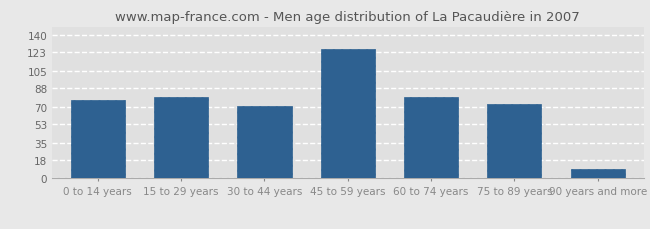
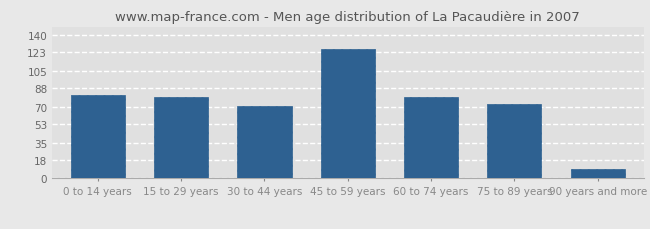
0 to 14 years: 76 -> 81
